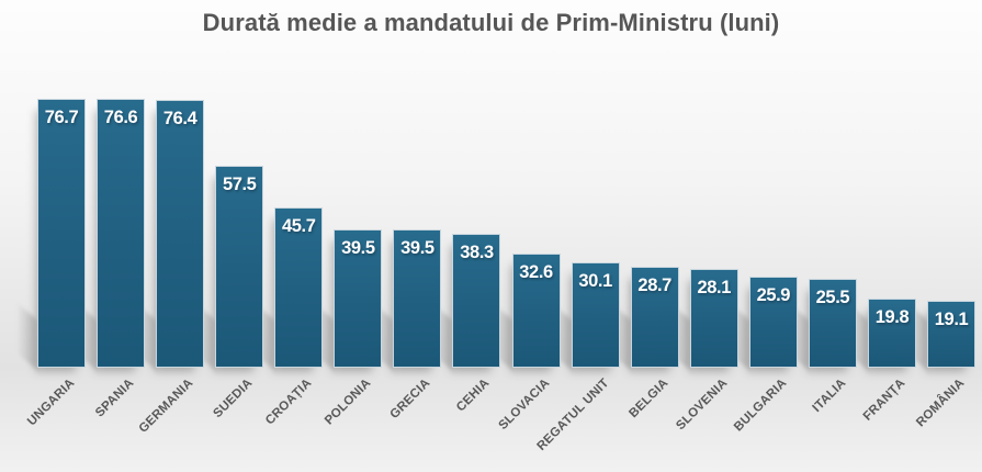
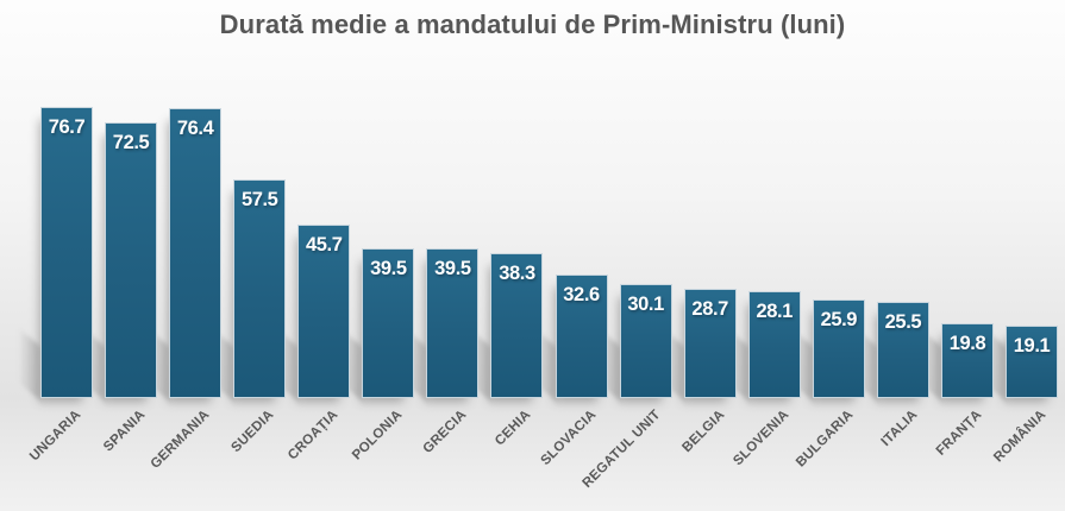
SPANIA: 76.6 -> 72.5
